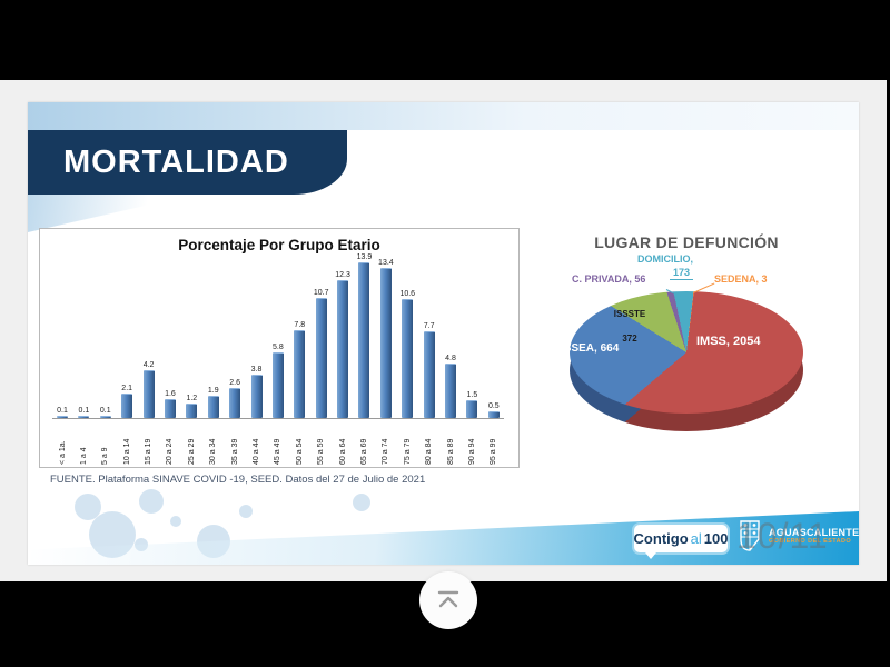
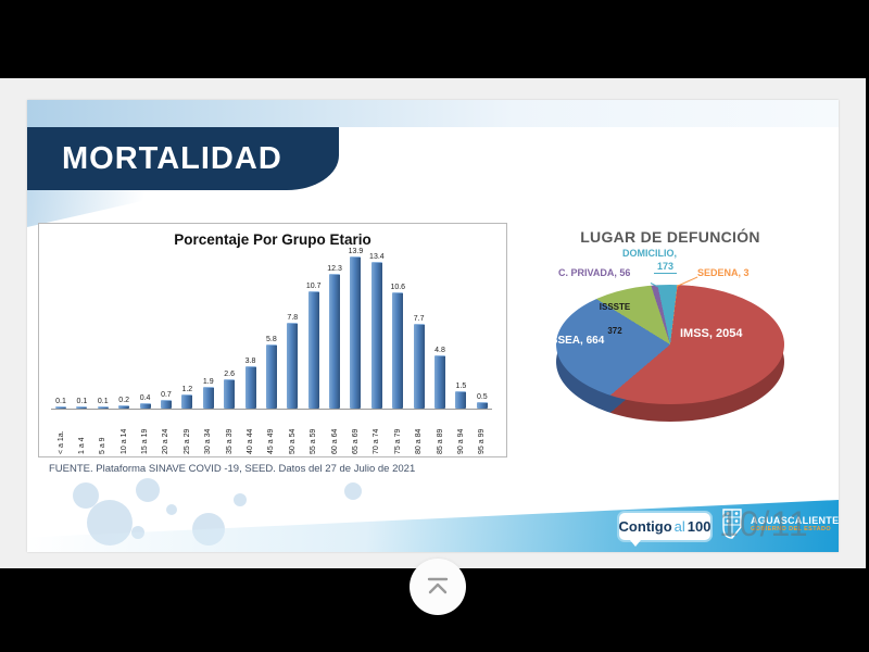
Porcentaje Por Grupo Etario/10 a 14: 2.1 -> 0.2
Porcentaje Por Grupo Etario/15 a 19: 4.2 -> 0.4
Porcentaje Por Grupo Etario/20 a 24: 1.6 -> 0.7
